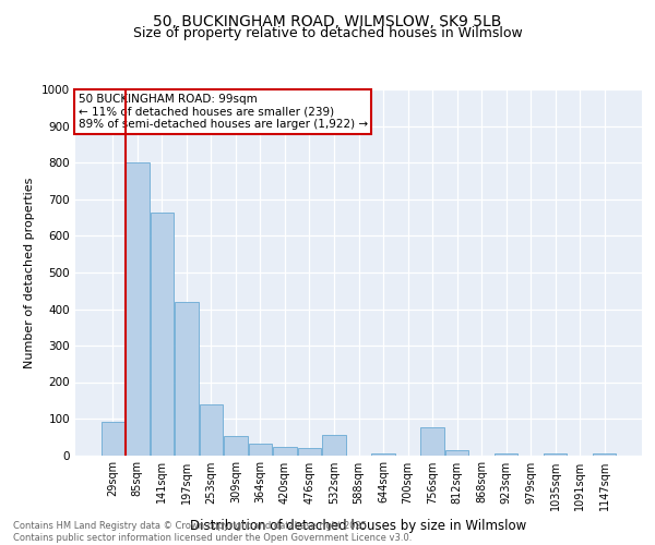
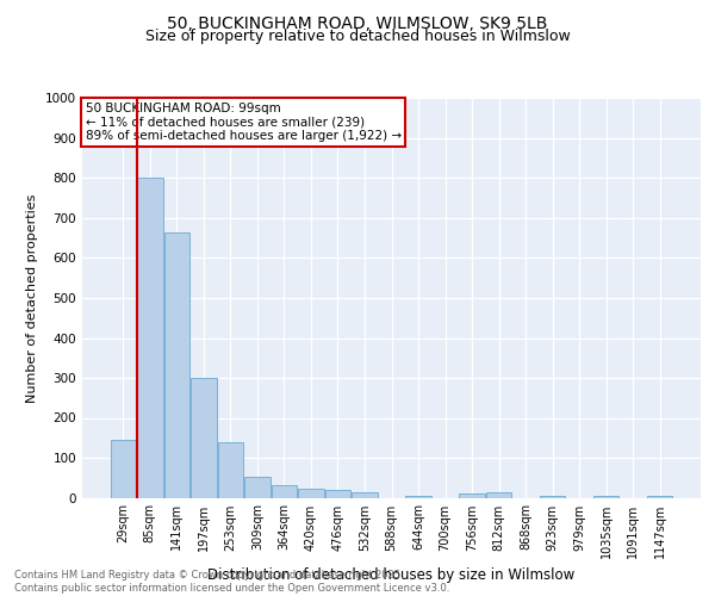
29sqm: 90 -> 145
197sqm: 420 -> 300
532sqm: 55 -> 13
756sqm: 75 -> 10
